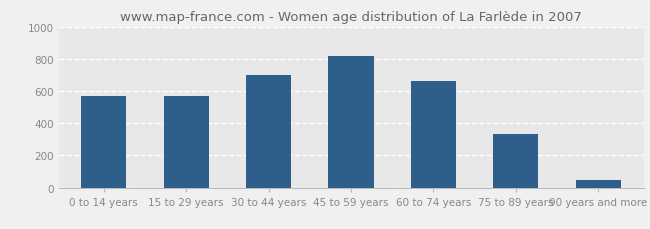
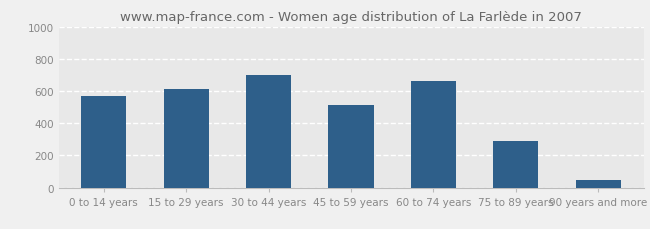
15 to 29 years: 570 -> 610
45 to 59 years: 820 -> 510
75 to 89 years: 330 -> 290
